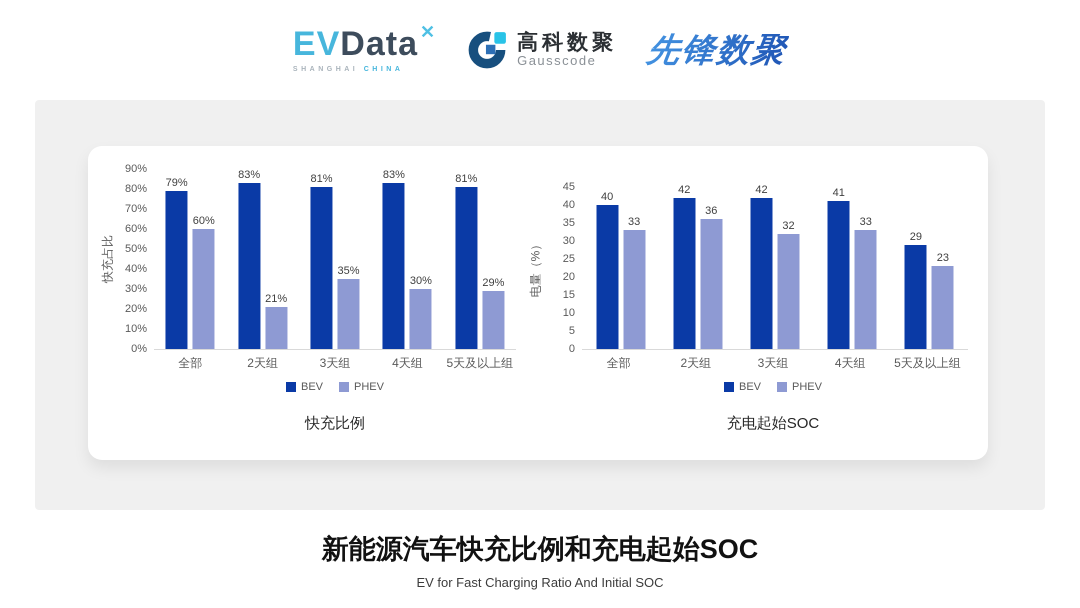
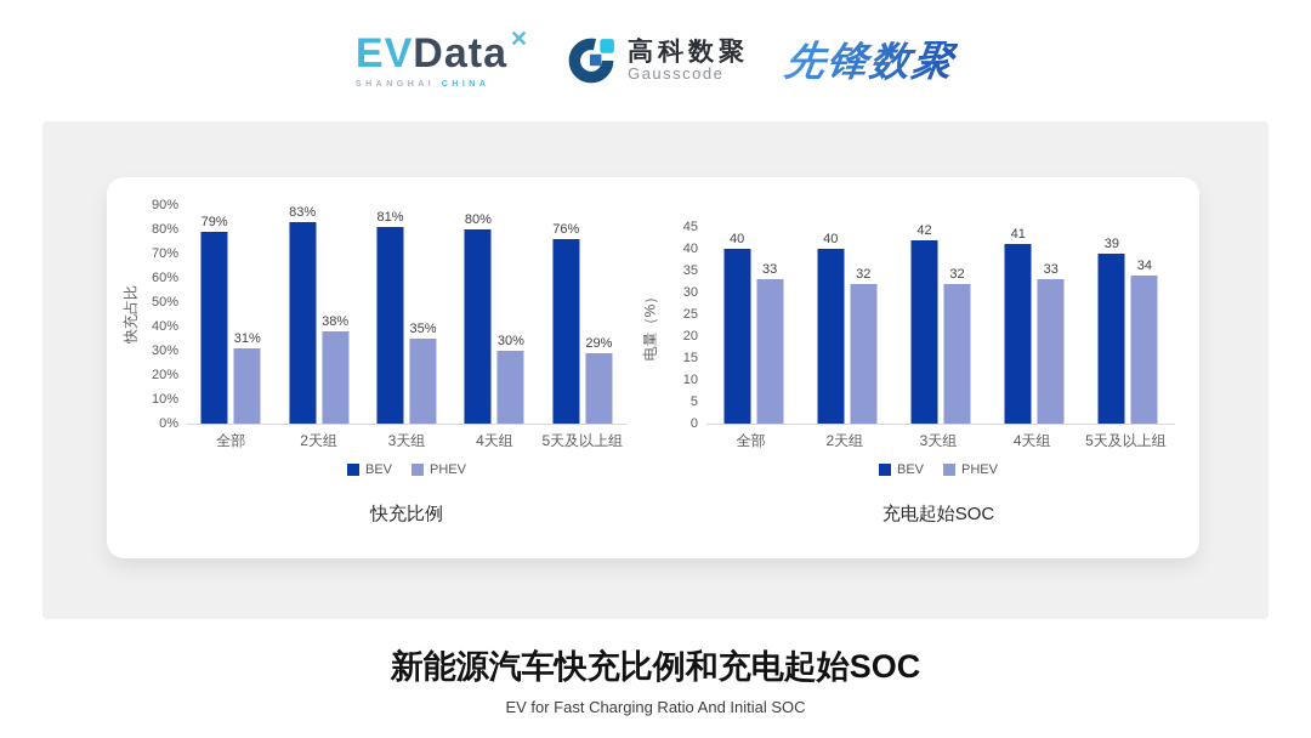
快充比例/PHEV/全部: 60% -> 31%
快充比例/PHEV/2天组: 21% -> 38%
快充比例/BEV/4天组: 83% -> 80%
快充比例/BEV/5天及以上组: 81% -> 76%
充电起始SOC/BEV/2天组: 42 -> 40
充电起始SOC/PHEV/2天组: 36 -> 32
充电起始SOC/BEV/5天及以上组: 29 -> 39
充电起始SOC/PHEV/5天及以上组: 23 -> 34
